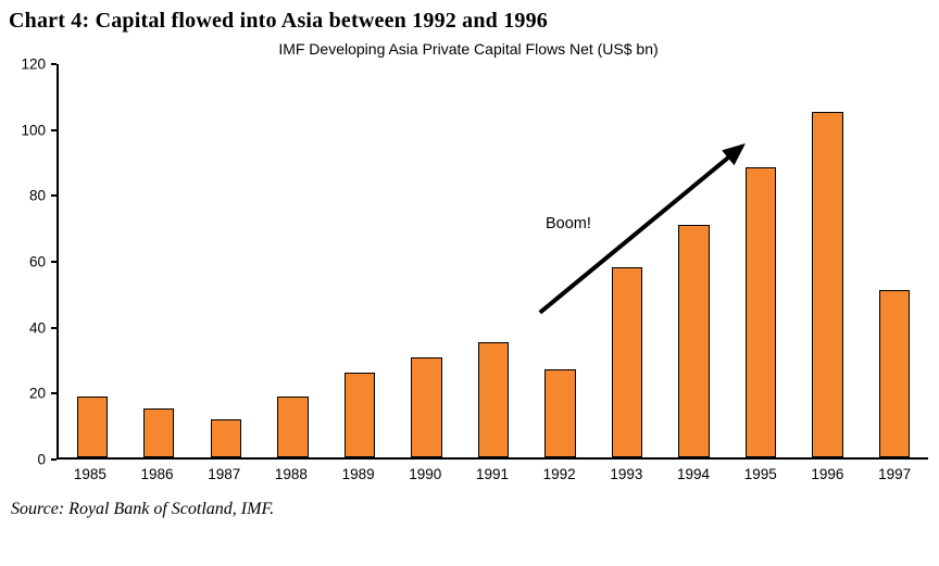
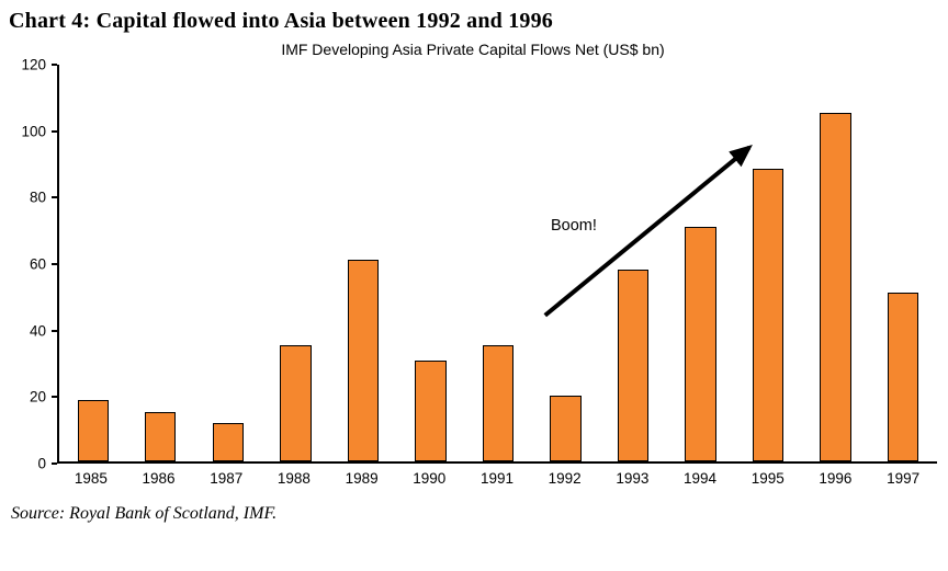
1988: 18 -> 35
1989: 26 -> 61
1992: 27 -> 20
